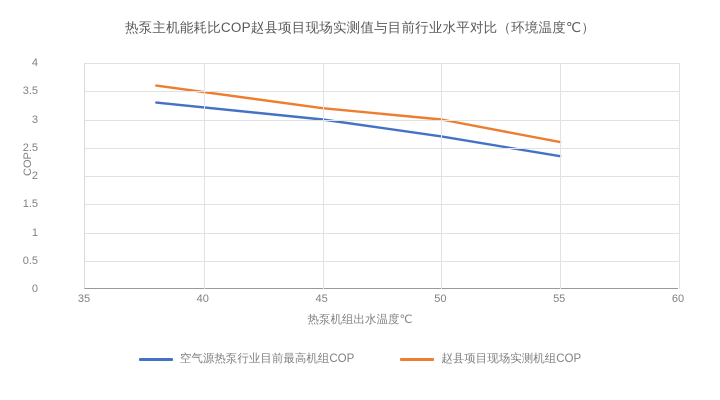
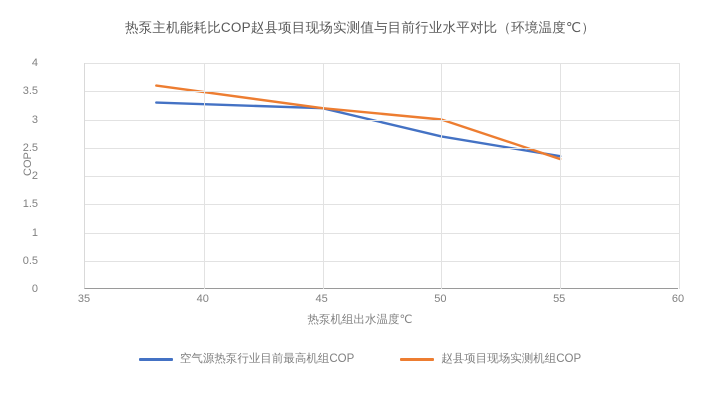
空气源热泵行业目前最高机组COP/45: 3.0 -> 3.2
赵县项目现场实测机组COP/55: 2.6 -> 2.3
